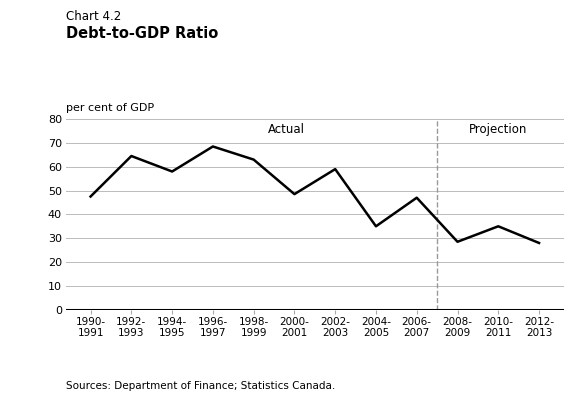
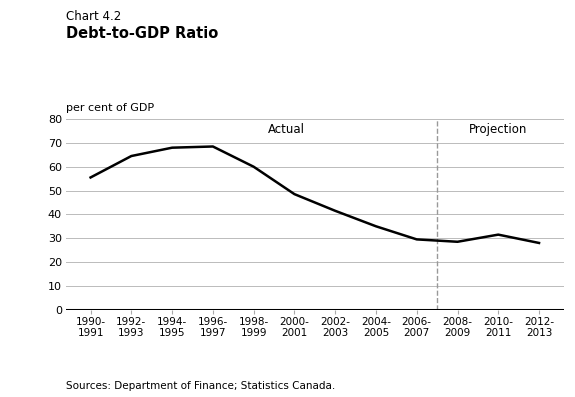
1990- 1991: 47.5 -> 55.5
1994- 1995: 58.0 -> 68.0
1998- 1999: 63.0 -> 60.0
2002- 2003: 59.0 -> 41.5
2006- 2007: 47.0 -> 29.5
2010- 2011: 35.0 -> 31.5
